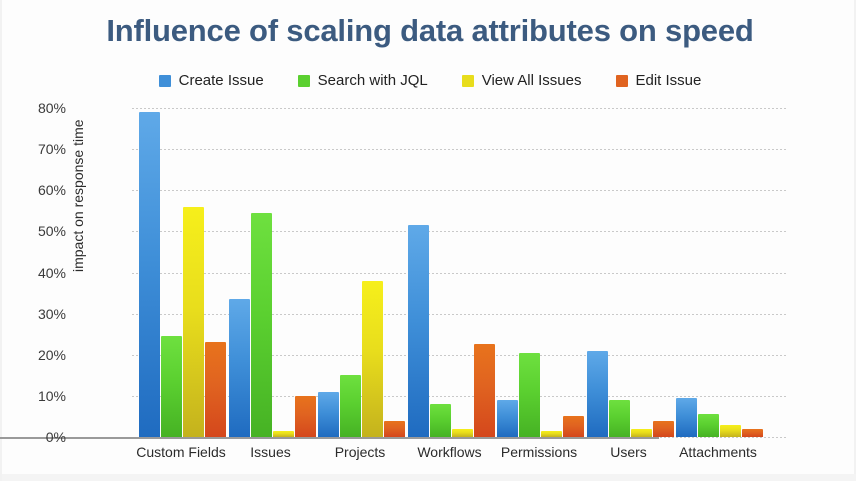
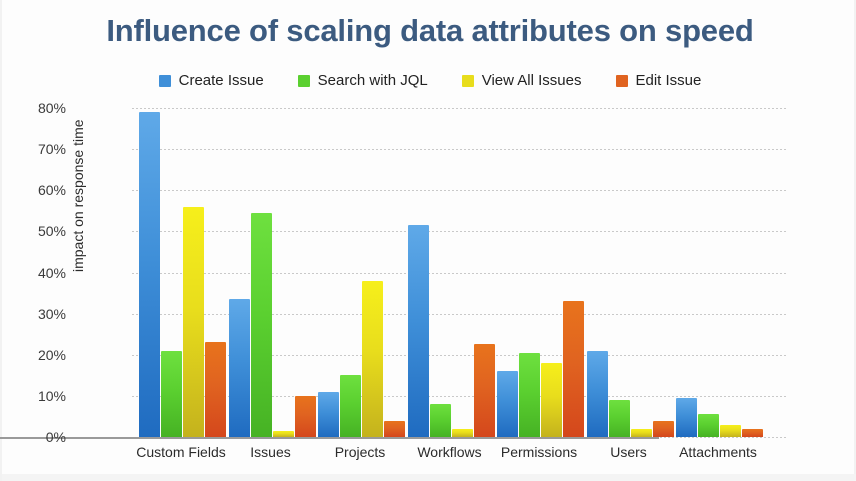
Search with JQL/Custom Fields: 24% -> 21%
Create Issue/Permissions: 9% -> 16%
View All Issues/Permissions: 2% -> 18%
Edit Issue/Permissions: 5% -> 33%
